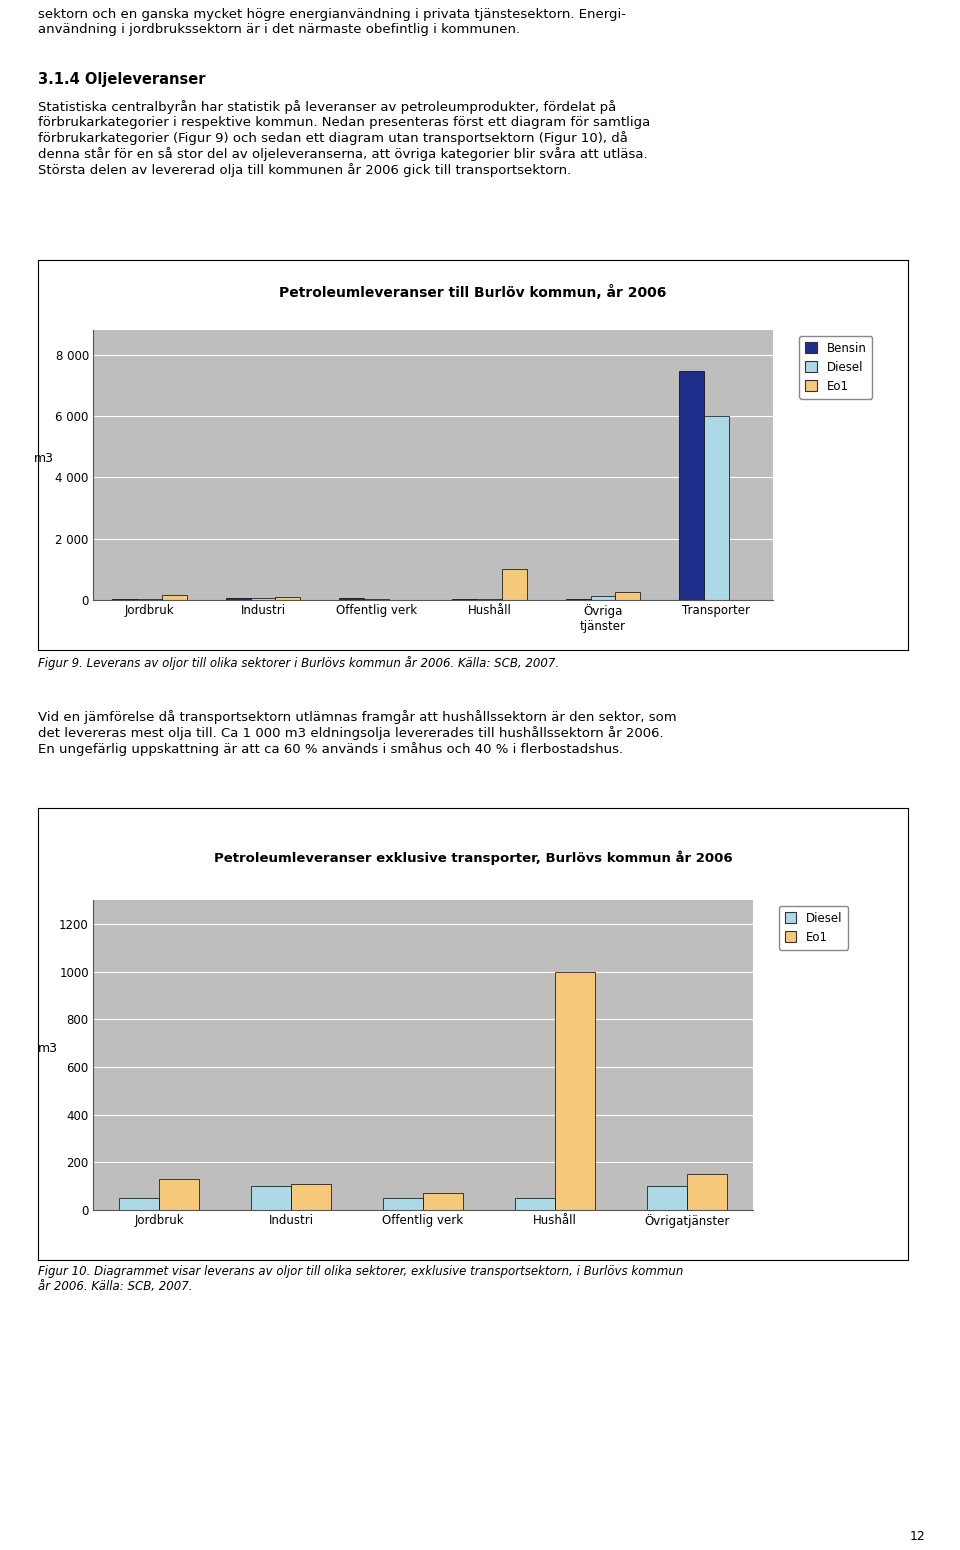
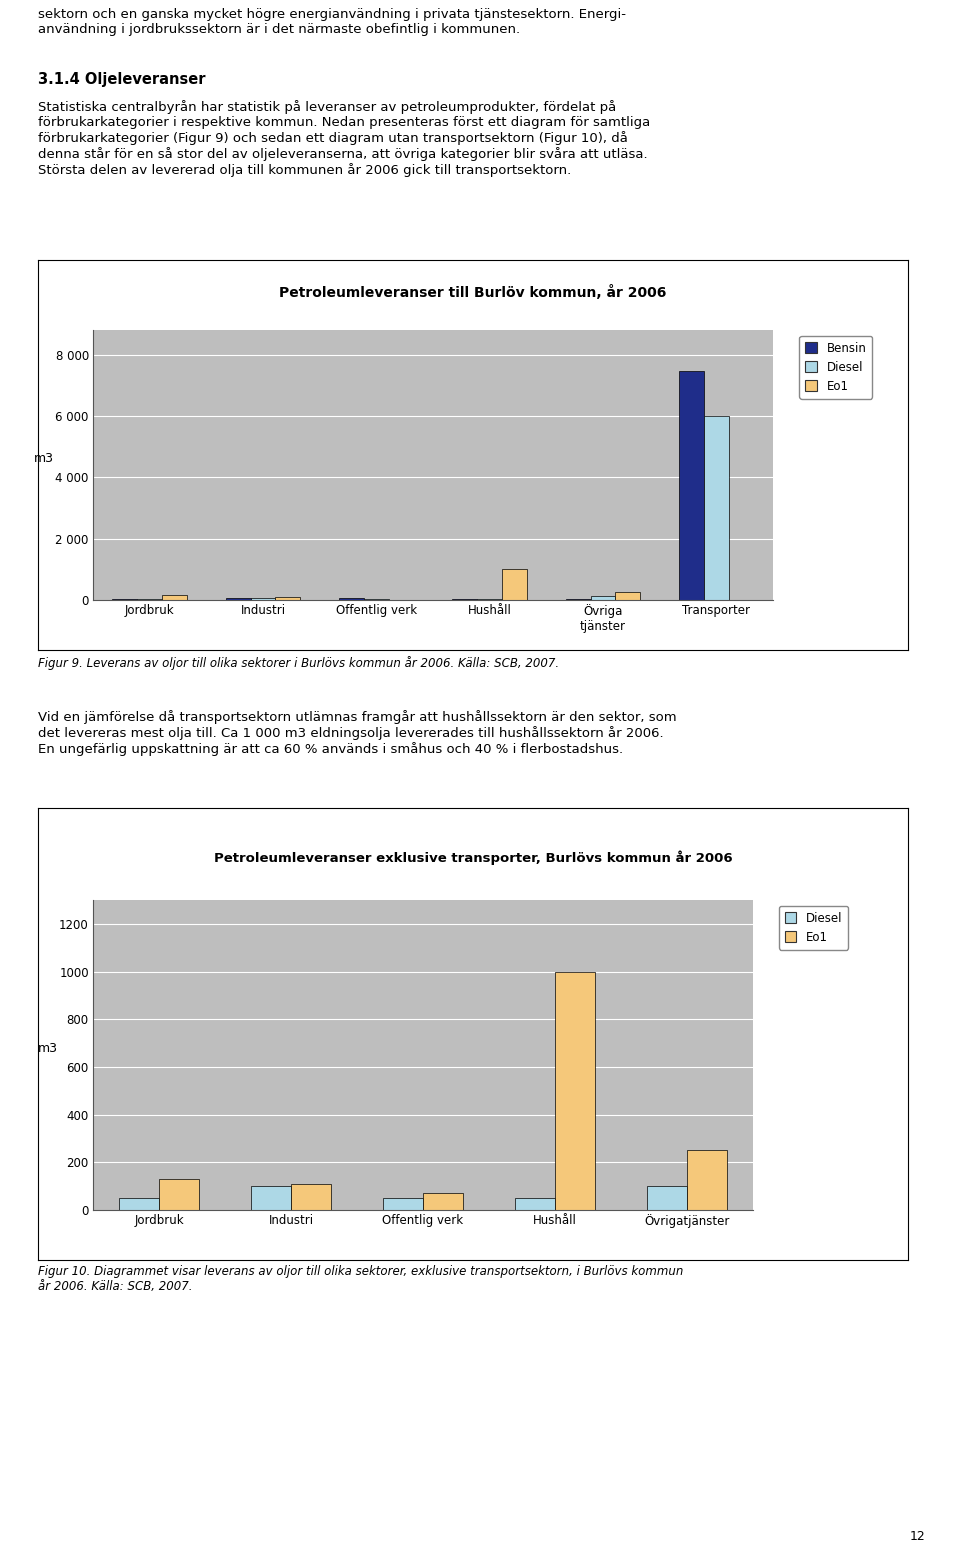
Eo1/Övrigatjänster: 150 -> 250
